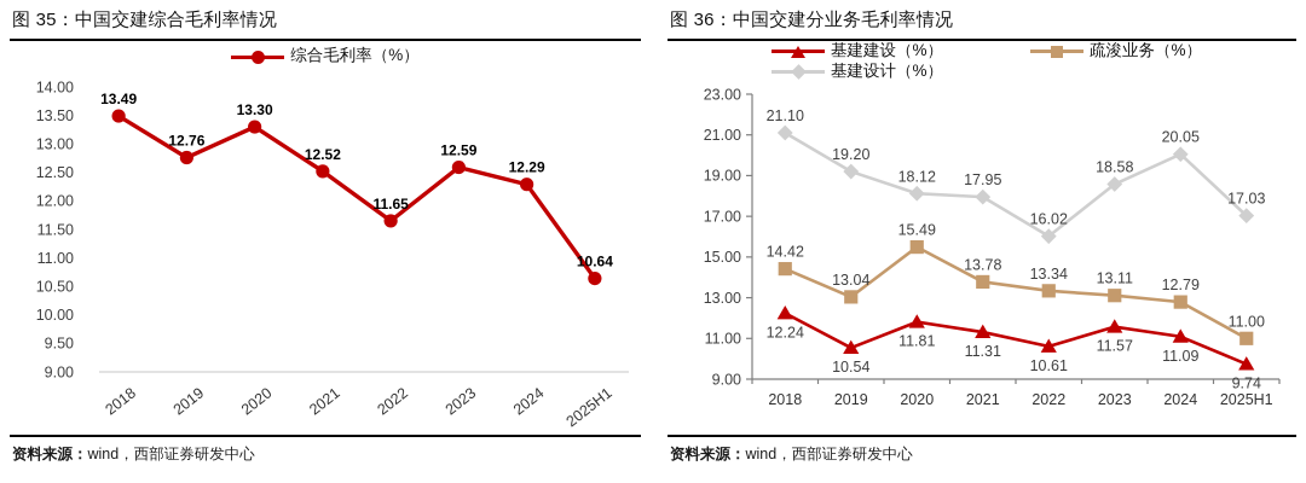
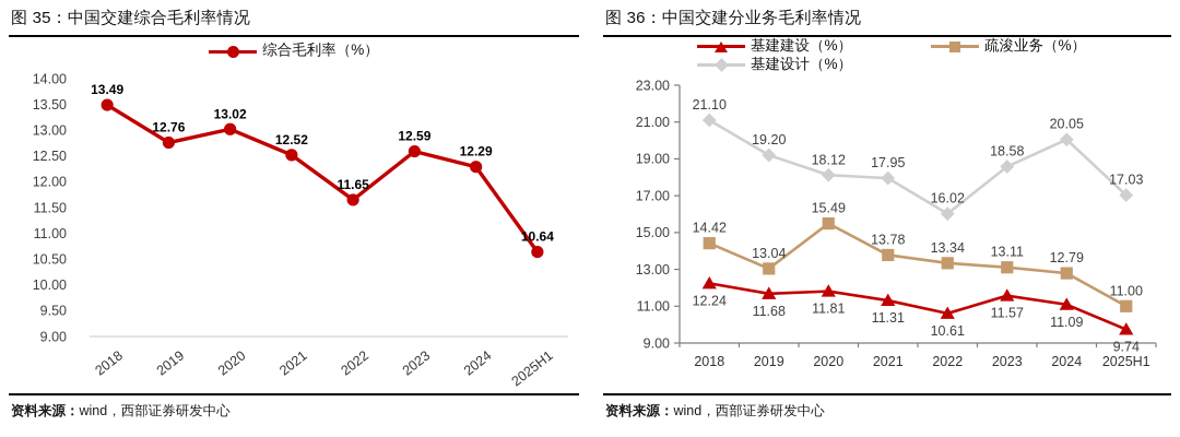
中国交建综合毛利率情况/2020: 13.30 -> 13.02
中国交建分业务毛利率情况/基建建设（%）/2019: 10.54 -> 11.68
